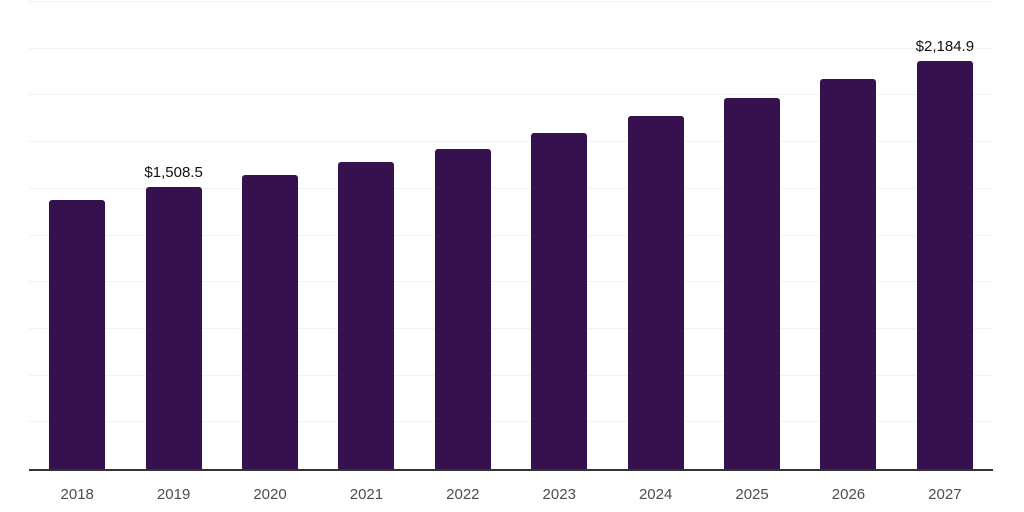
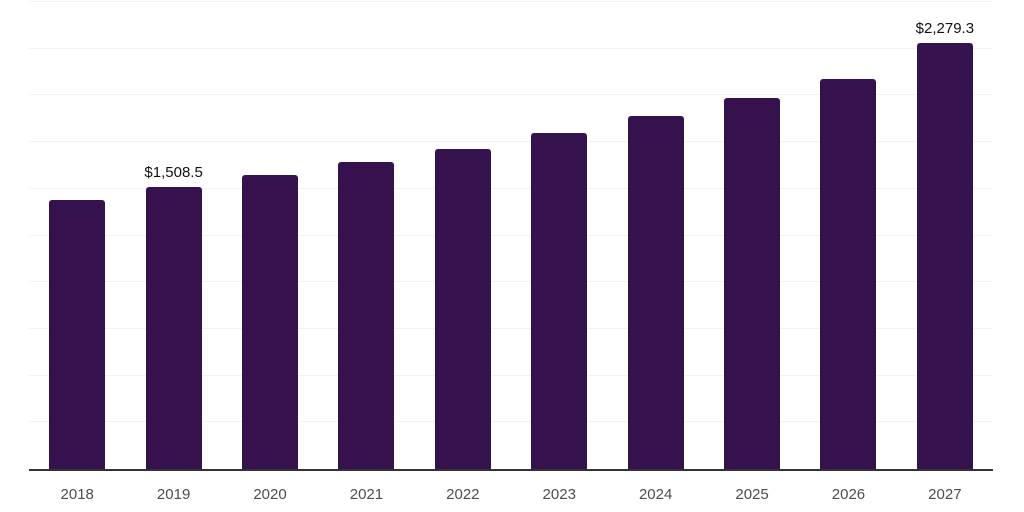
2027: $2,184.9 -> $2,279.3
